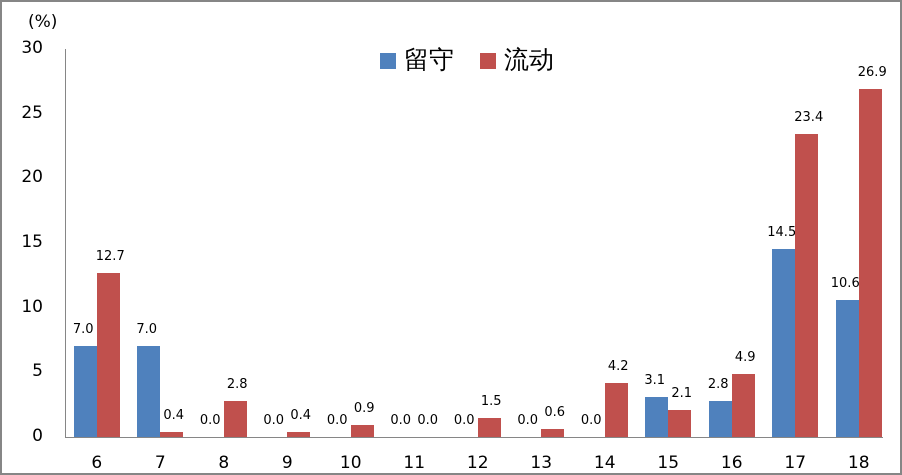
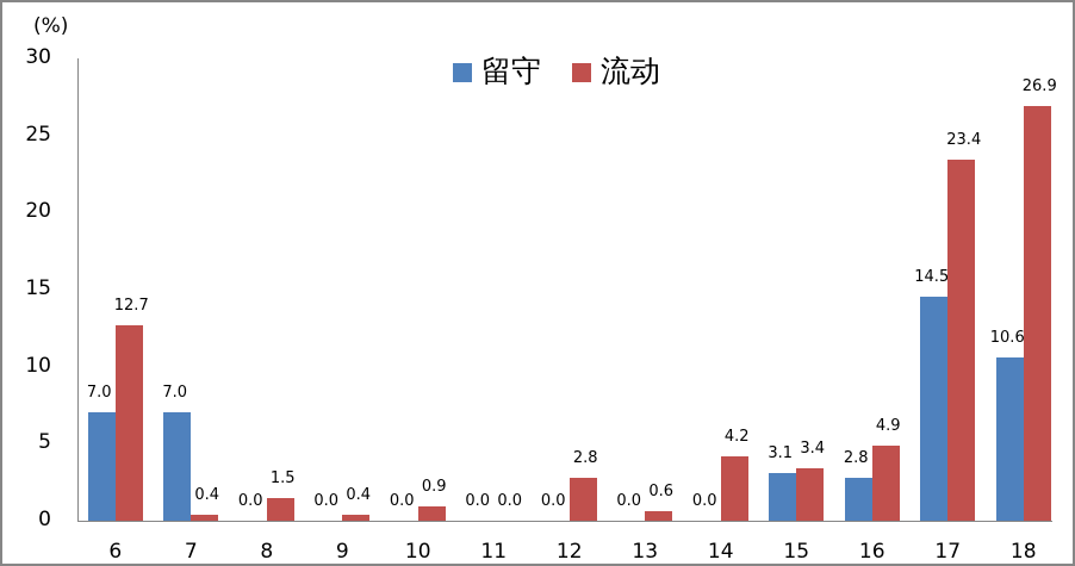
流动/8: 2.8 -> 1.5
流动/12: 1.5 -> 2.8
流动/15: 2.1 -> 3.4
